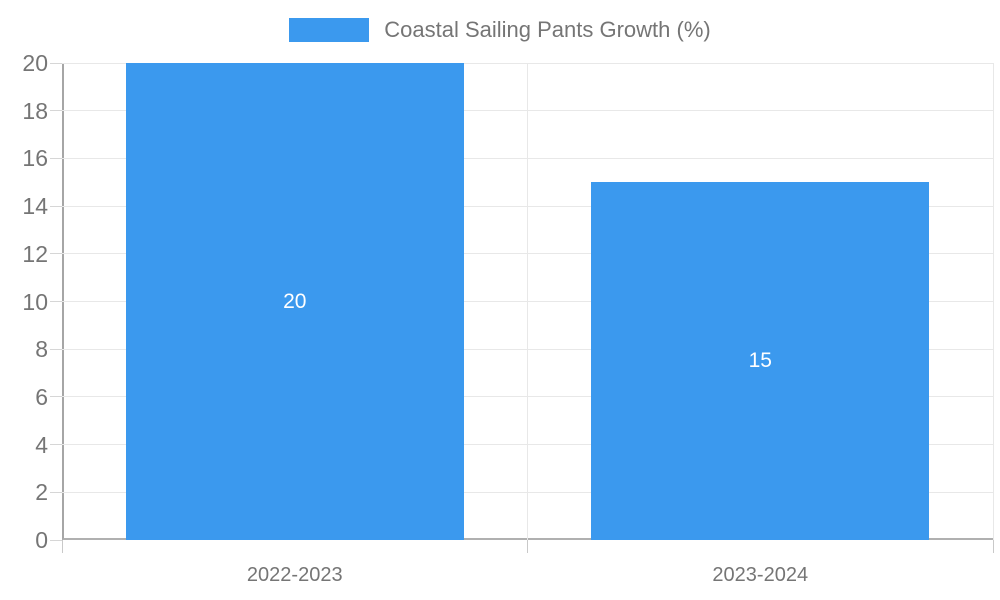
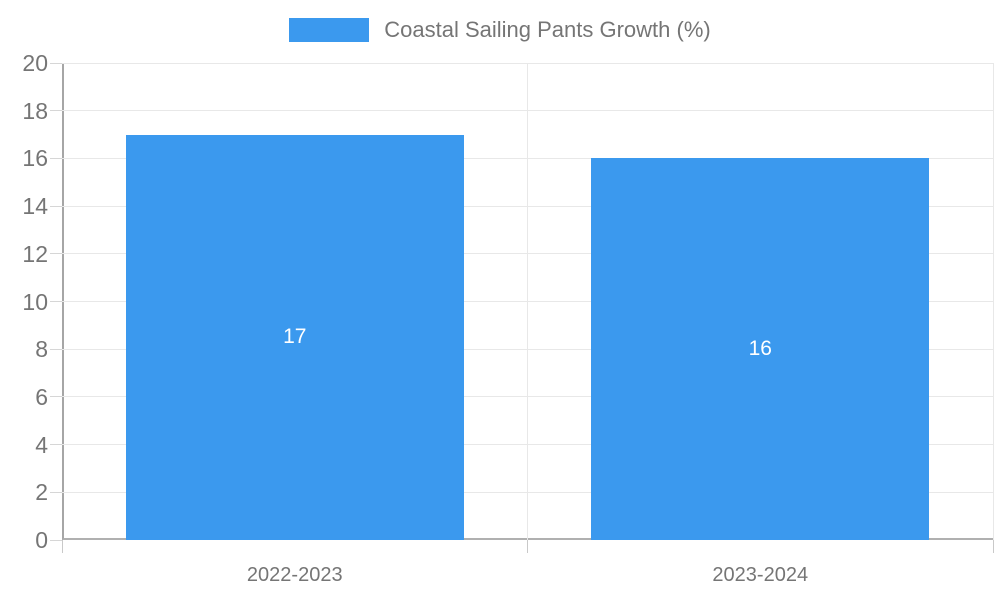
2022-2023: 20 -> 17
2023-2024: 15 -> 16
